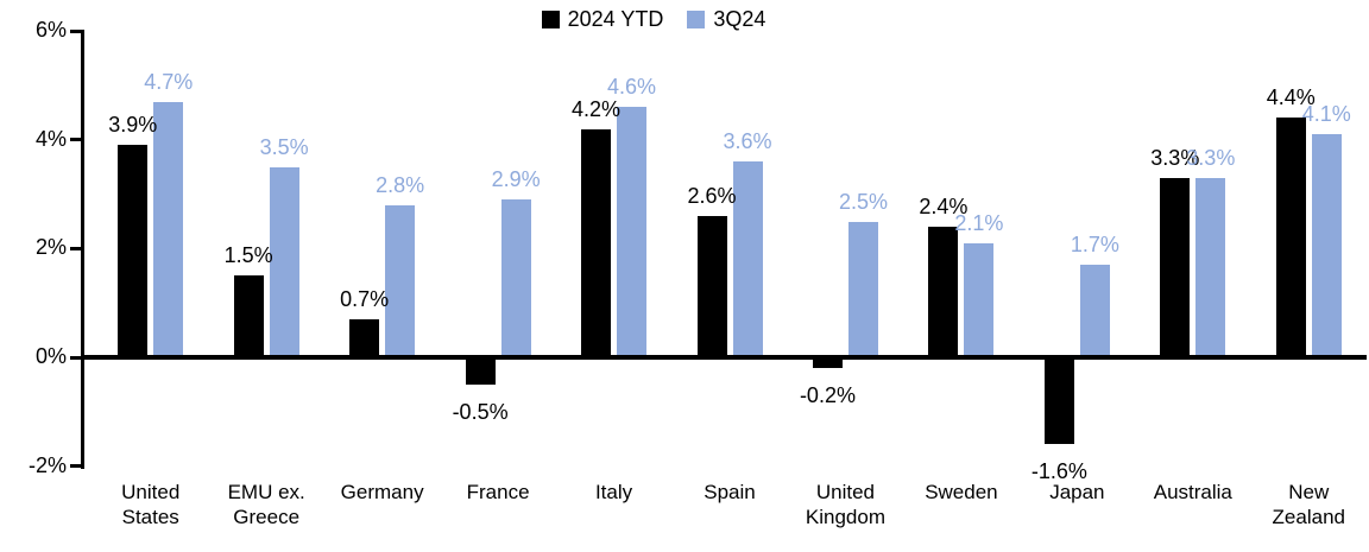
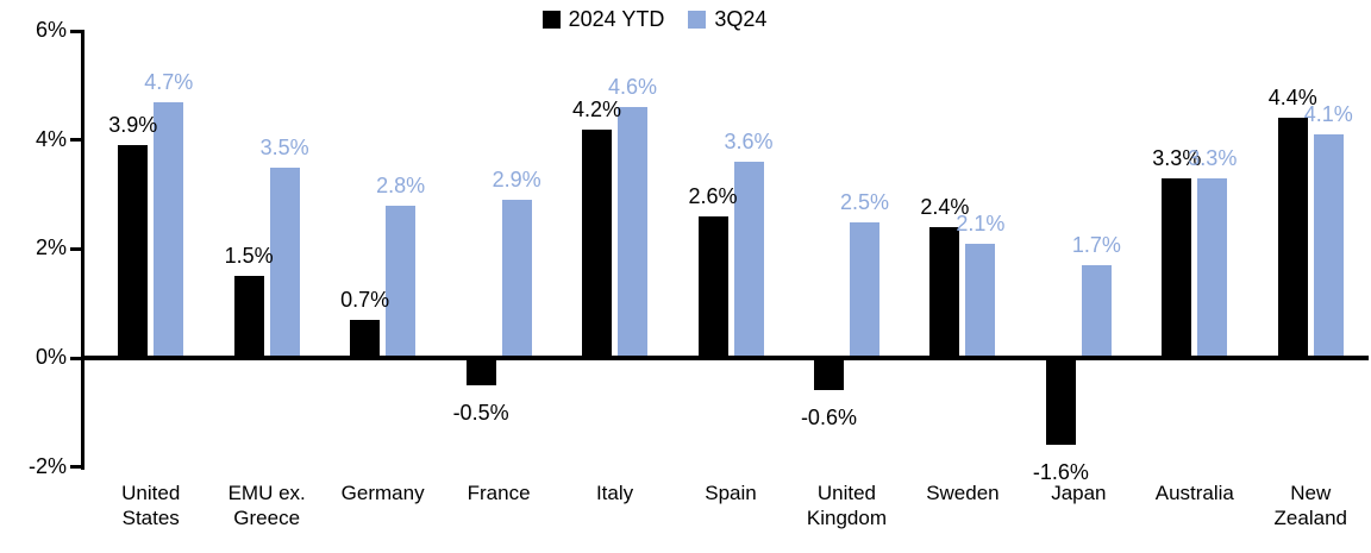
2024 YTD/United Kingdom: -0.2% -> -0.6%
